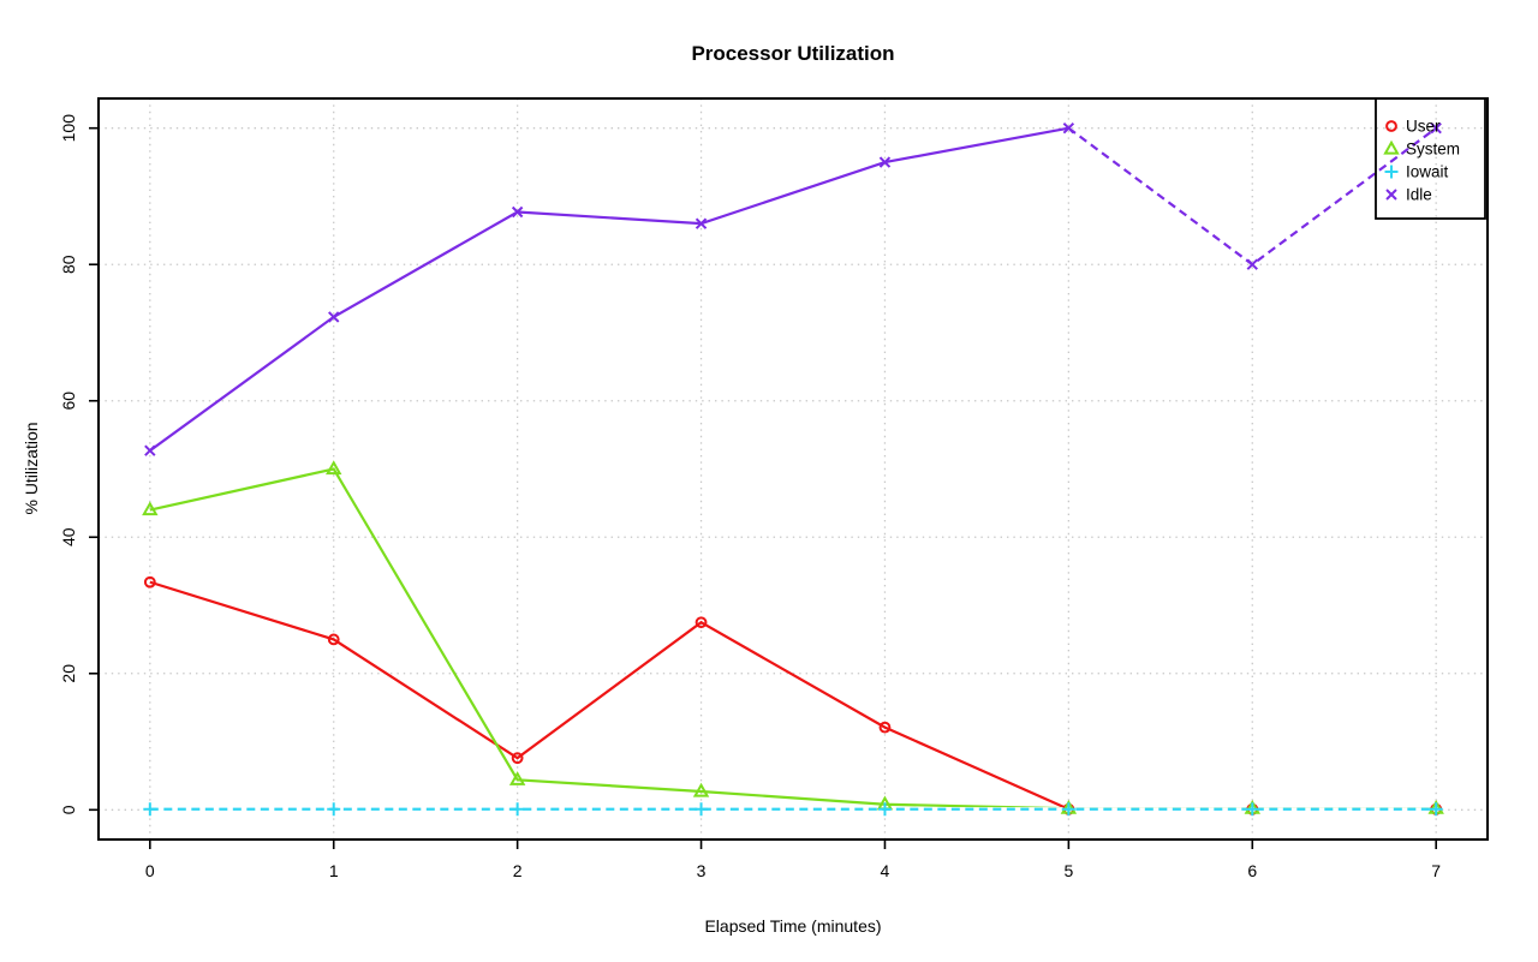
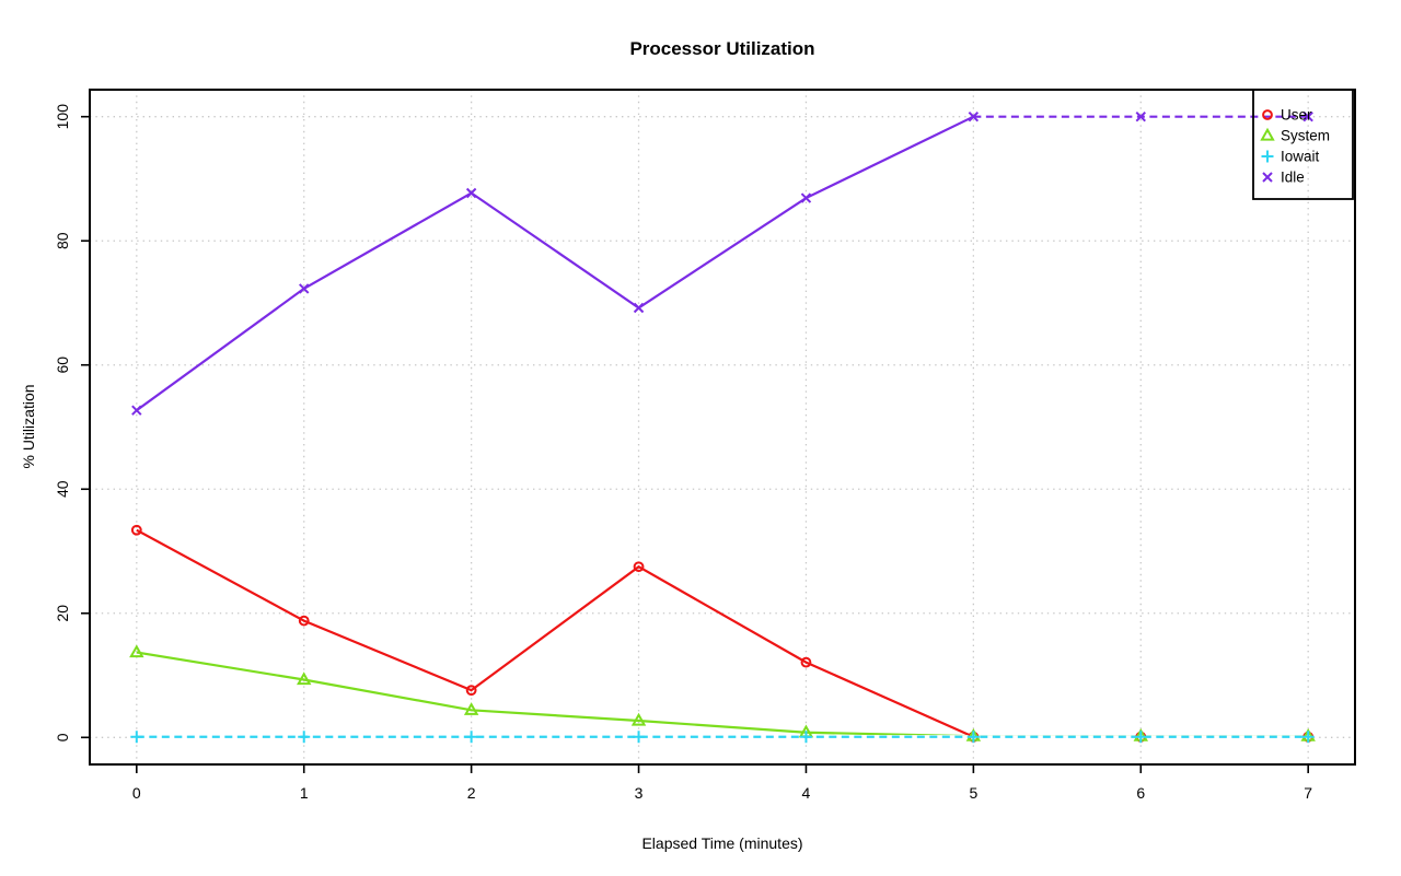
System/0: 44 -> 14
User/1: 25 -> 19
System/1: 50 -> 9
Idle/3: 86 -> 69
Idle/4: 95 -> 87
Idle/6: 80 -> 100
